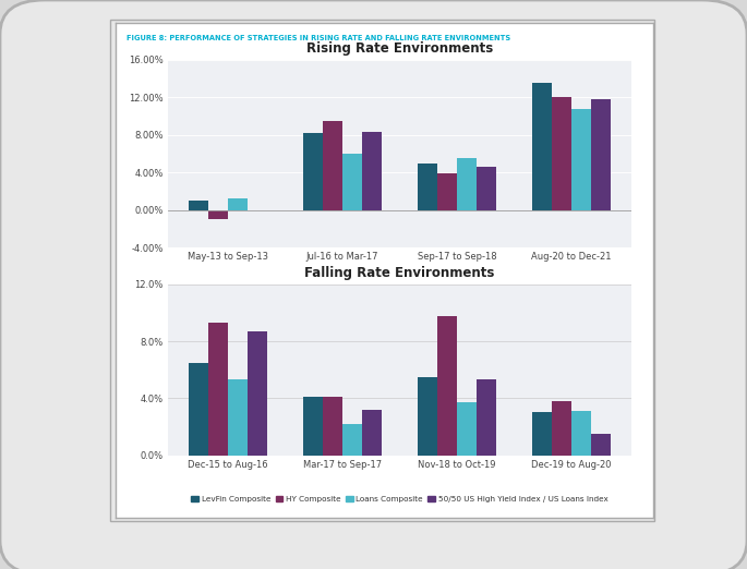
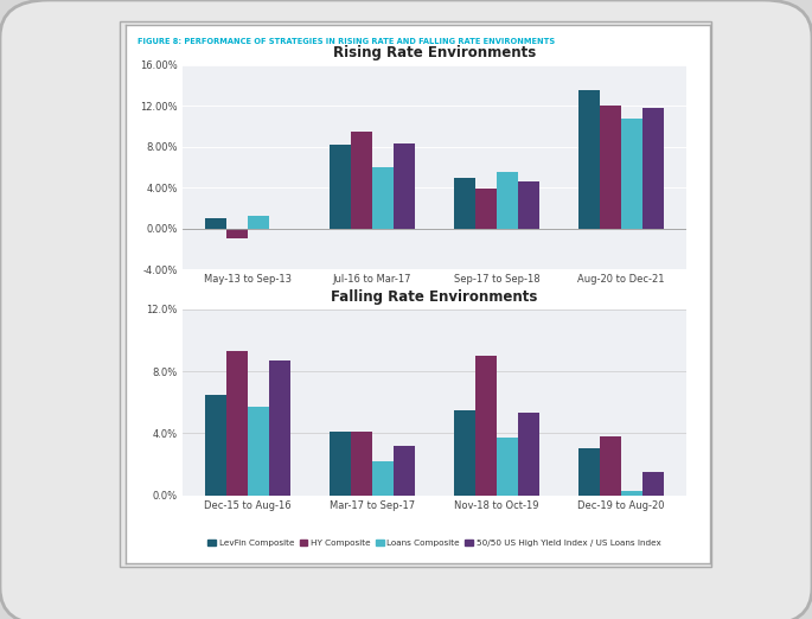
Falling Rate Environments/Loans Composite/Dec-15 to Aug-16: 5.3% -> 5.7%
Falling Rate Environments/HY Composite/Nov-18 to Oct-19: 9.8% -> 9.0%
Falling Rate Environments/Loans Composite/Dec-19 to Aug-20: 3.1% -> 0.3%
